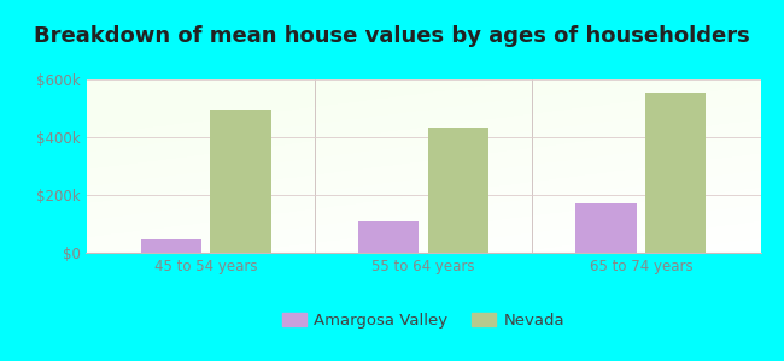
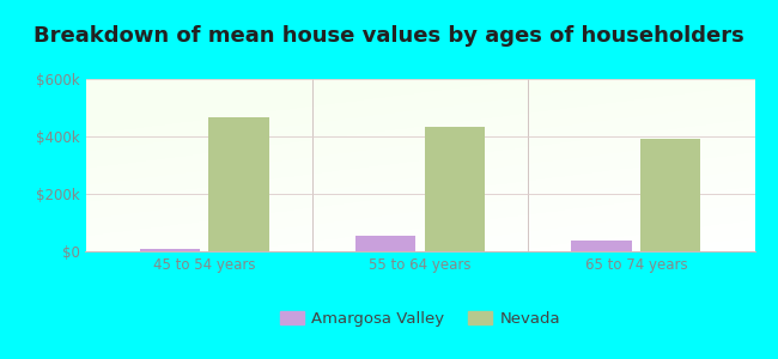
Amargosa Valley/45 to 54 years: $45k -> $8k
Nevada/45 to 54 years: $495k -> $468k
Amargosa Valley/55 to 64 years: $110k -> $55k
Amargosa Valley/65 to 74 years: $170k -> $38k
Nevada/65 to 74 years: $555k -> $392k
